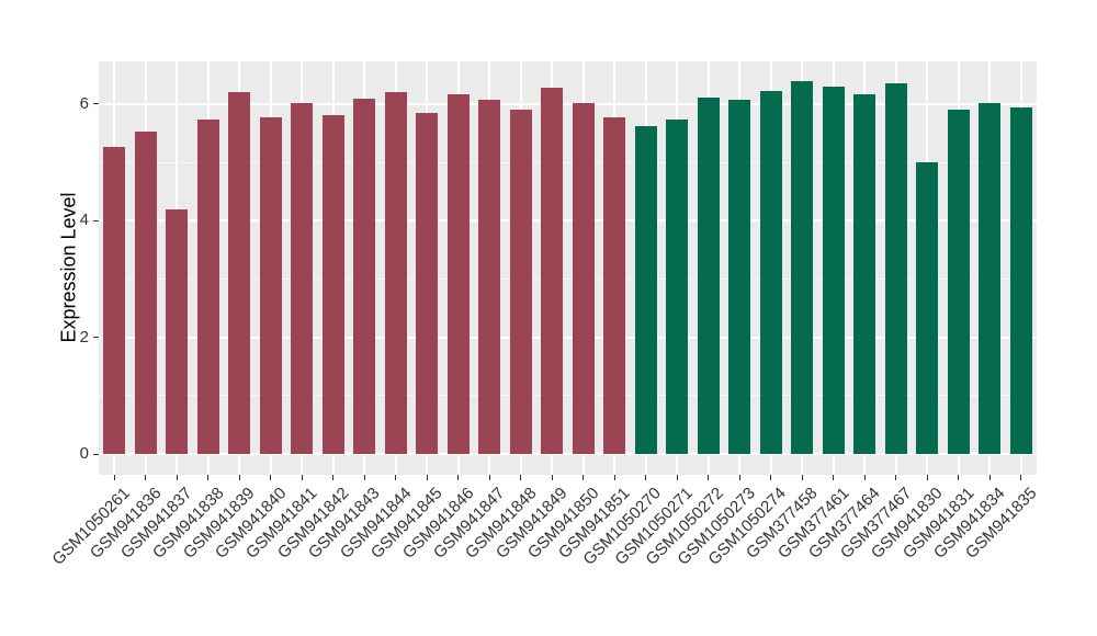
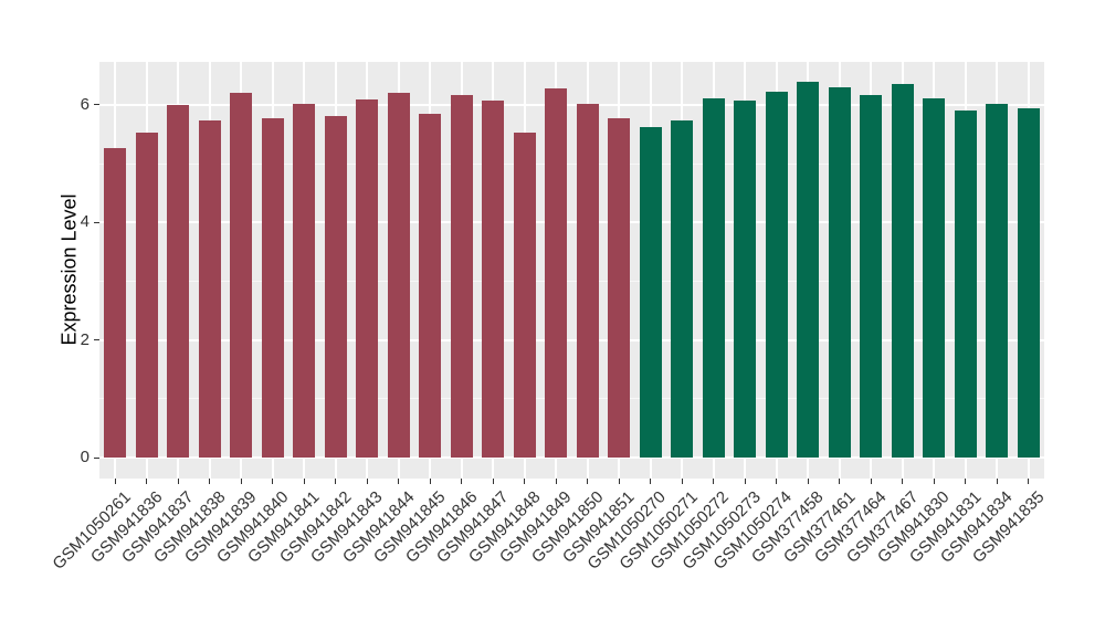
GSM941837: 4.2 -> 6.0
GSM941848: 5.9 -> 5.5
GSM941830: 5.0 -> 6.1
